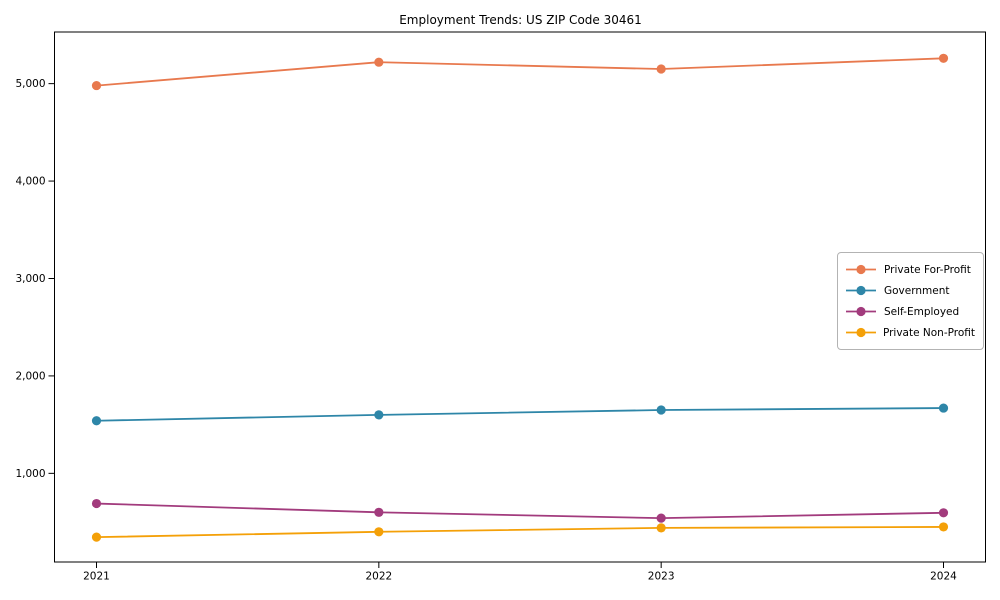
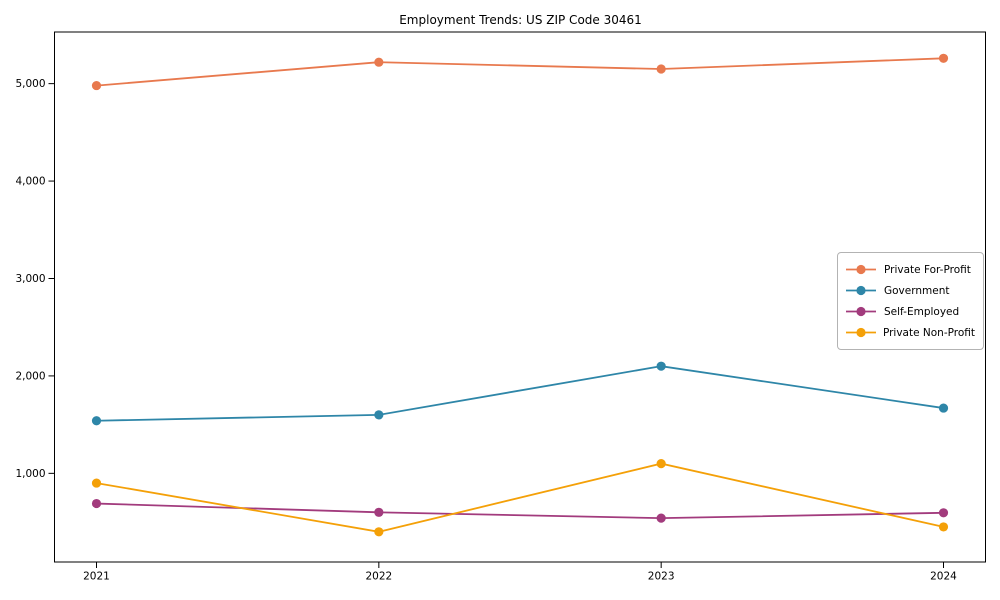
Private Non-Profit/2021: 300 -> 900
Government/2023: 1600 -> 2100
Private Non-Profit/2023: 400 -> 1100
